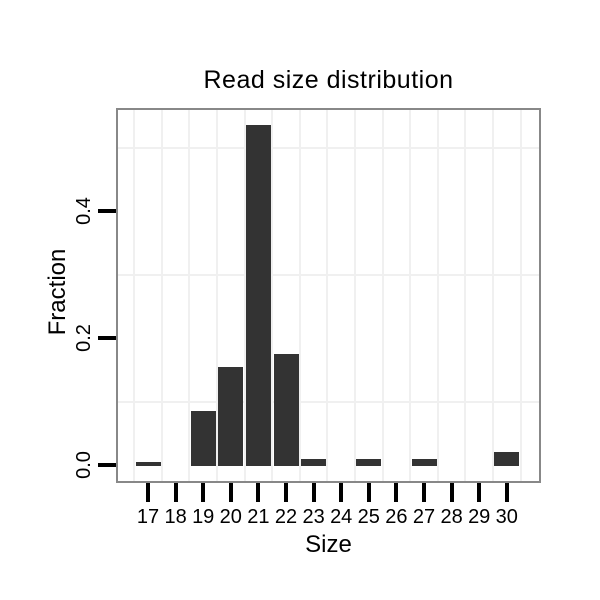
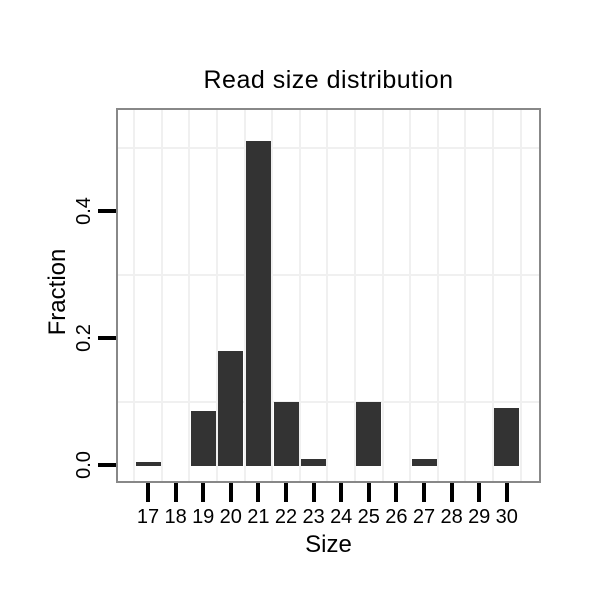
20: 0.15 -> 0.18
21: 0.54 -> 0.51
22: 0.17 -> 0.10
25: 0.01 -> 0.10
30: 0.02 -> 0.09
